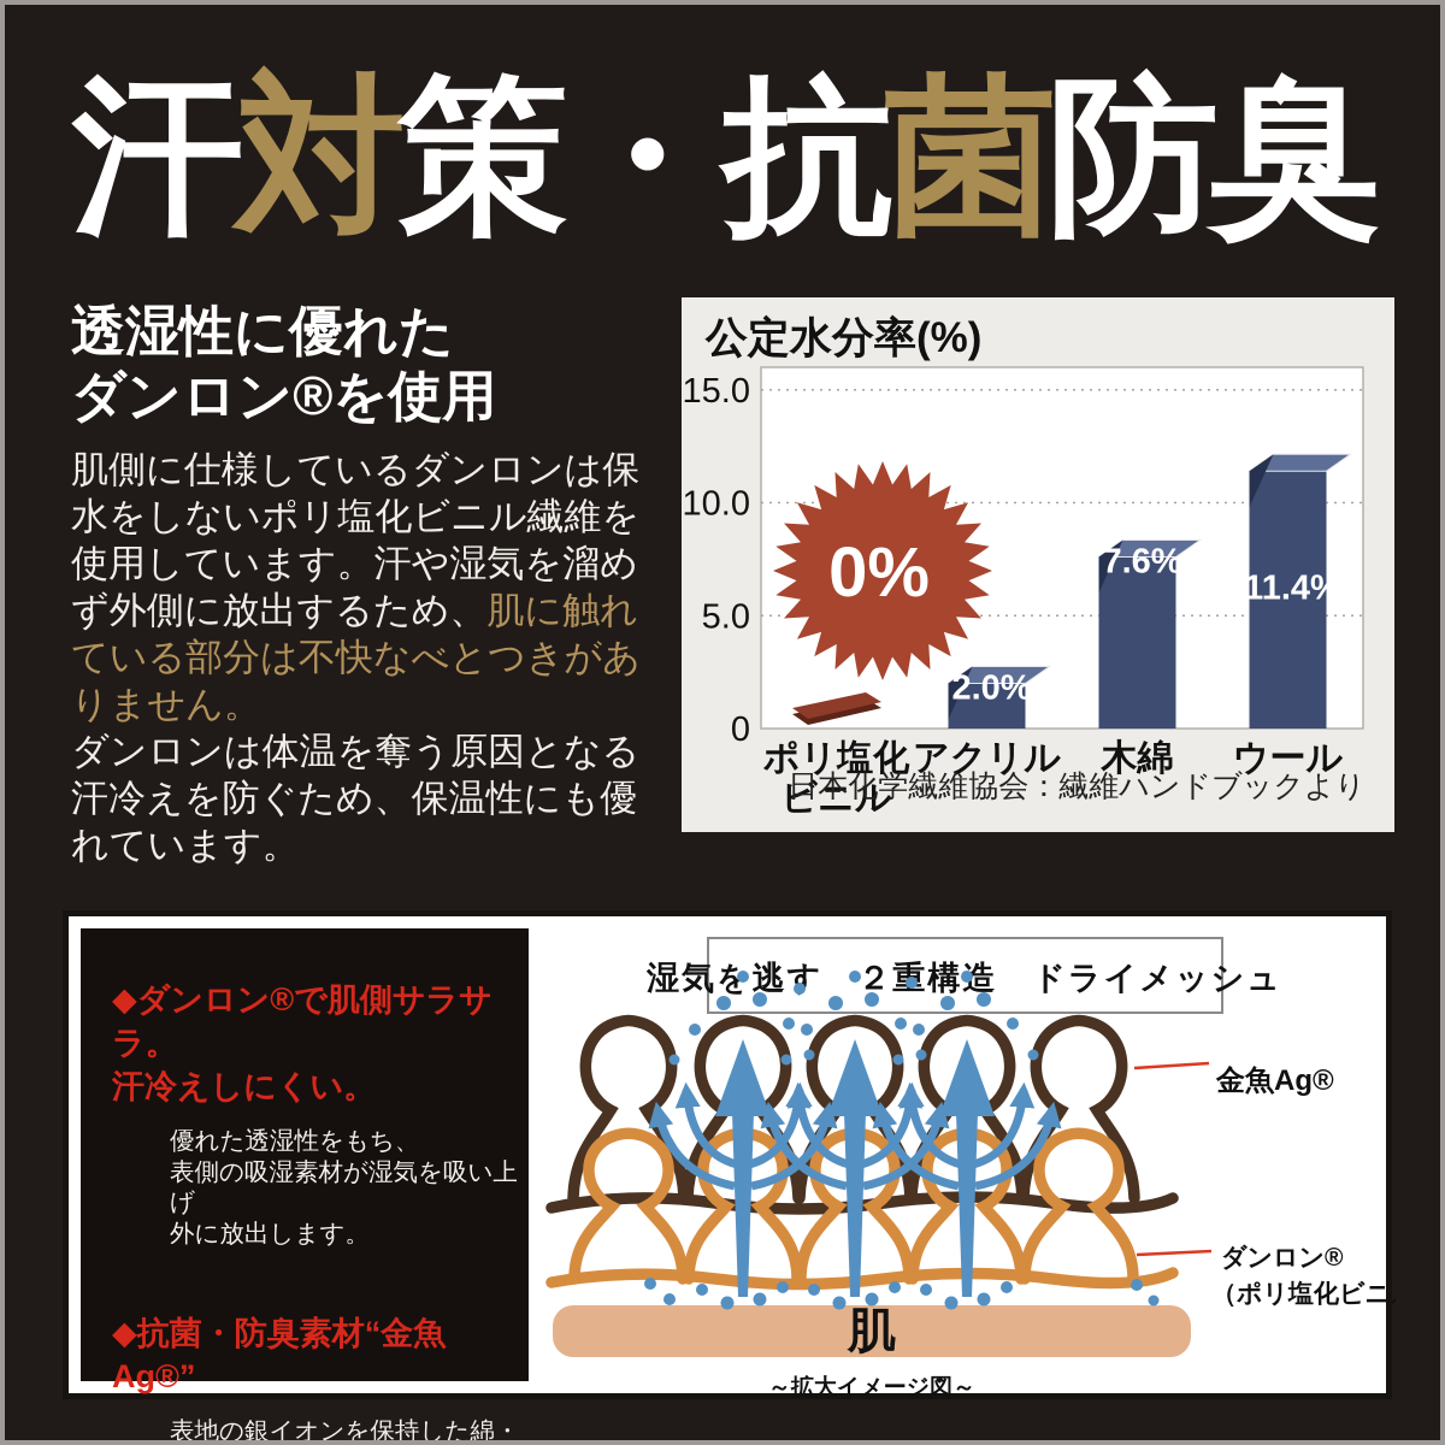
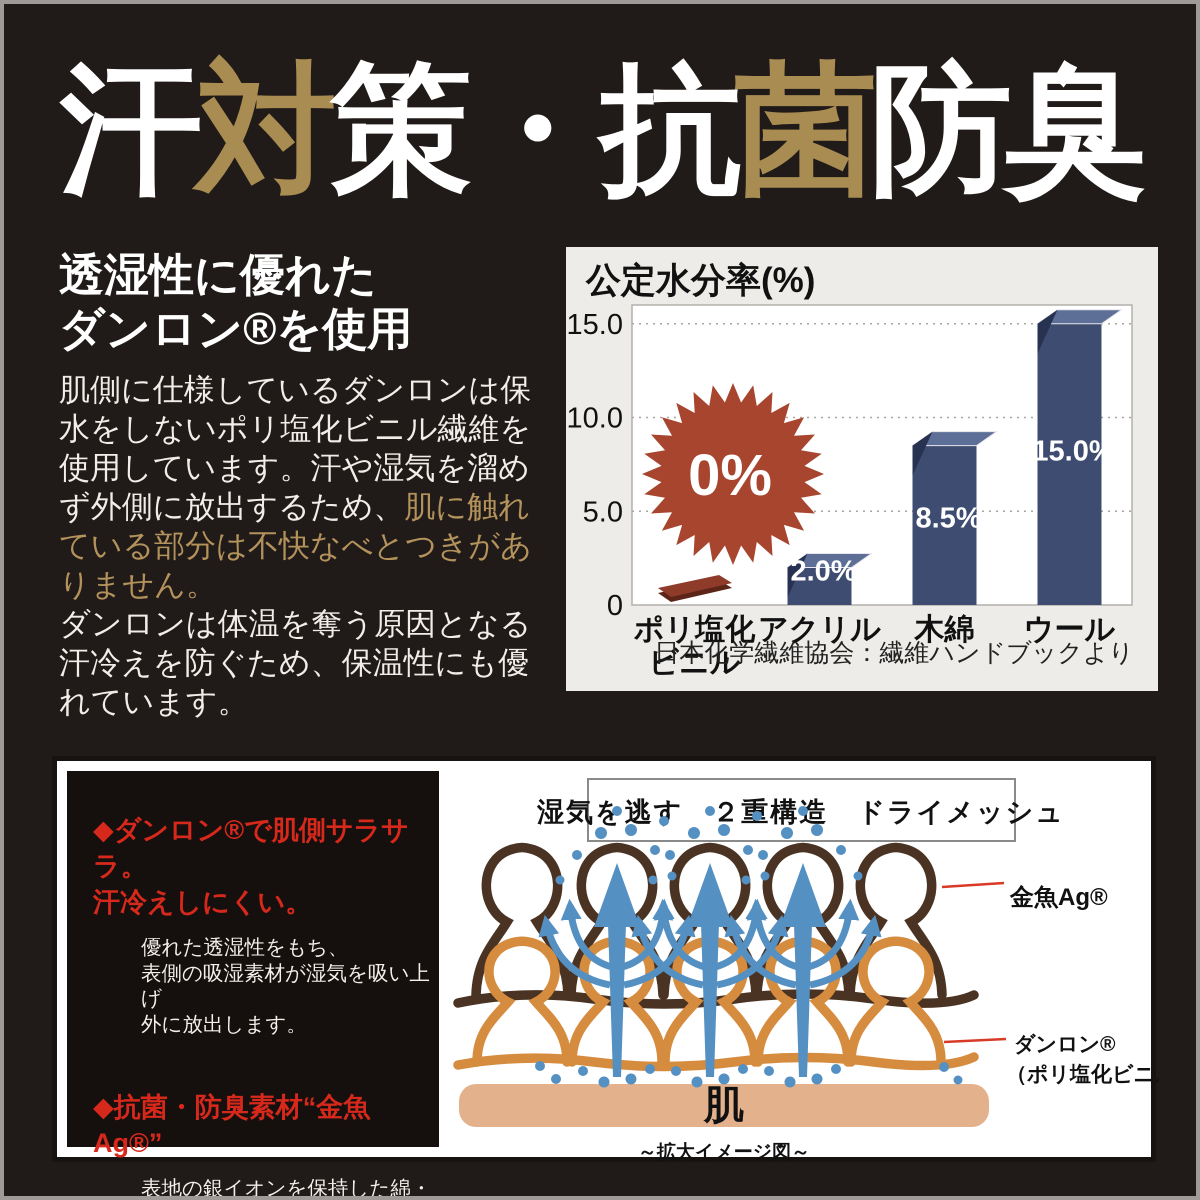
木綿: 7.6% -> 8.5%
ウール: 11.4% -> 15.0%
